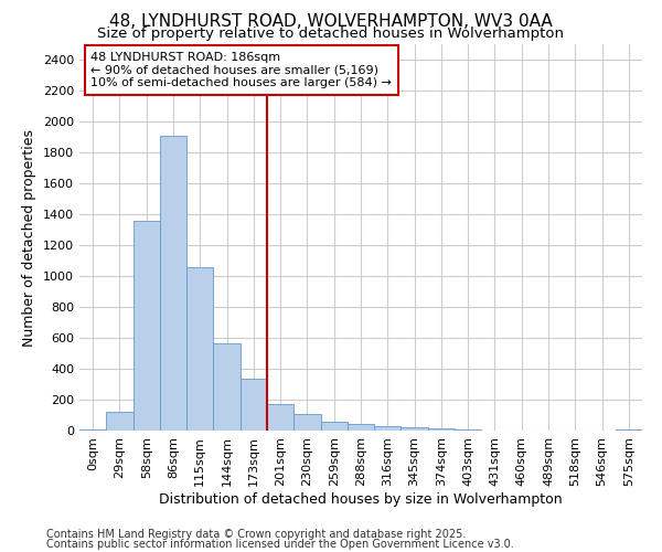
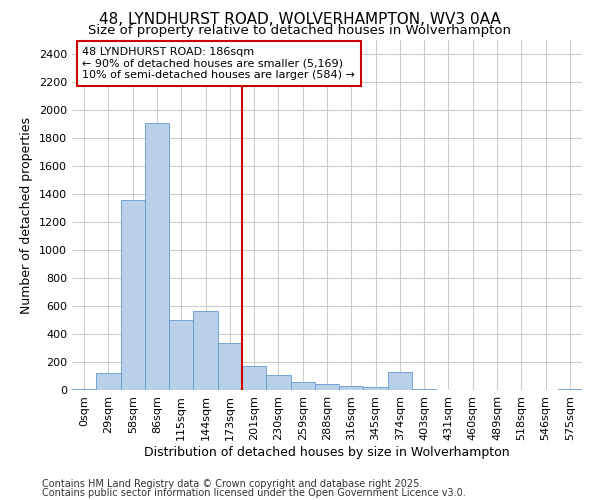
115sqm: 1060 -> 500
374sqm: 20 -> 130
